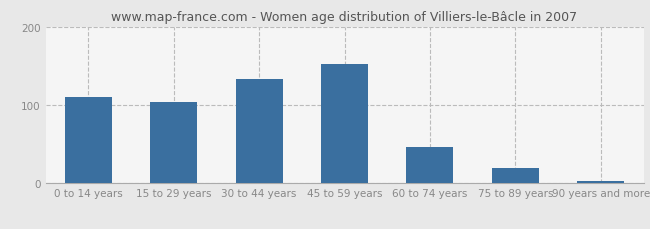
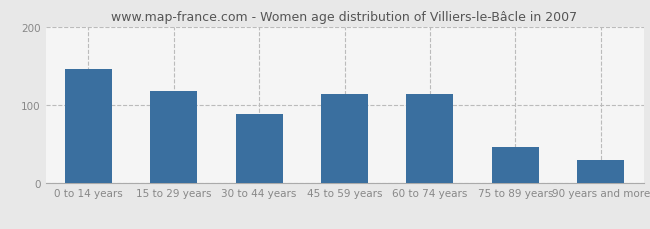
0 to 14 years: 110 -> 146
15 to 29 years: 104 -> 118
30 to 44 years: 133 -> 88
45 to 59 years: 152 -> 114
60 to 74 years: 46 -> 114
75 to 89 years: 19 -> 46
90 years and more: 3 -> 30
